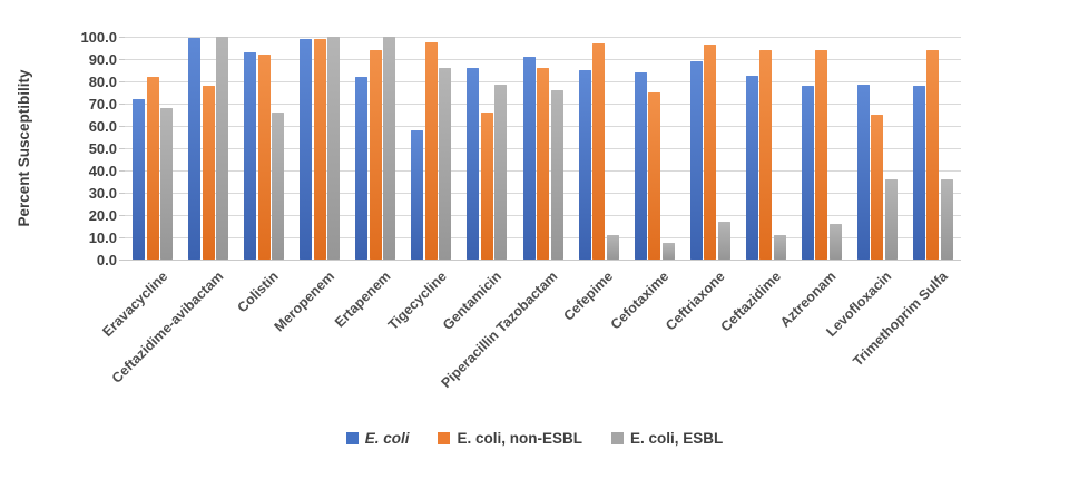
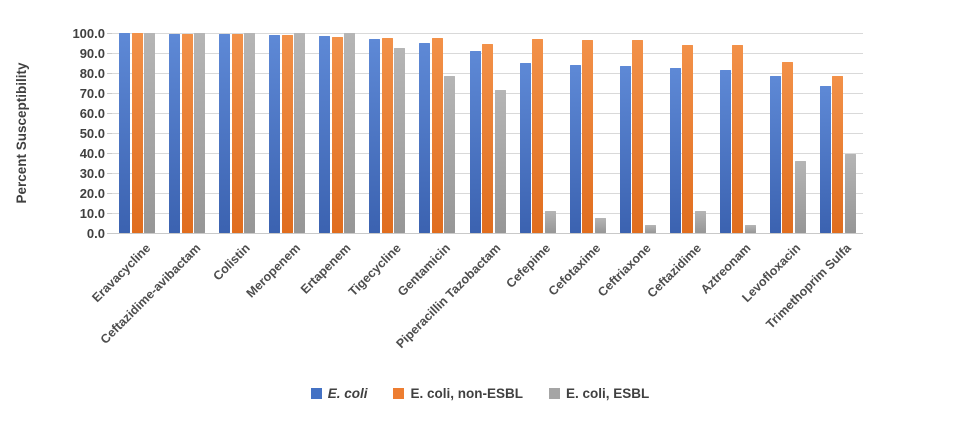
E. coli/Eravacycline: 72 -> 100
E. coli, non-ESBL/Eravacycline: 82 -> 100
E. coli, ESBL/Eravacycline: 68 -> 100
E. coli, non-ESBL/Ceftazidime-avibactam: 78 -> 99
E. coli/Colistin: 93 -> 100
E. coli, non-ESBL/Colistin: 92 -> 99
E. coli, ESBL/Colistin: 66 -> 100
E. coli/Ertapenem: 82 -> 98
E. coli, non-ESBL/Ertapenem: 94 -> 98
E. coli/Tigecycline: 58 -> 97
E. coli, ESBL/Tigecycline: 86 -> 93
E. coli/Gentamicin: 86 -> 95
E. coli, non-ESBL/Gentamicin: 66 -> 98
E. coli, non-ESBL/Piperacillin Tazobactam: 86 -> 94
E. coli, ESBL/Piperacillin Tazobactam: 76 -> 72
E. coli, non-ESBL/Cefotaxime: 75 -> 97
E. coli/Ceftriaxone: 89 -> 84
E. coli, ESBL/Ceftriaxone: 17 -> 4
E. coli/Aztreonam: 78 -> 82
E. coli, ESBL/Aztreonam: 16 -> 4
E. coli, non-ESBL/Levofloxacin: 65 -> 85
E. coli/Trimethoprim Sulfa: 78 -> 73
E. coli, non-ESBL/Trimethoprim Sulfa: 94 -> 79
E. coli, ESBL/Trimethoprim Sulfa: 36 -> 40
